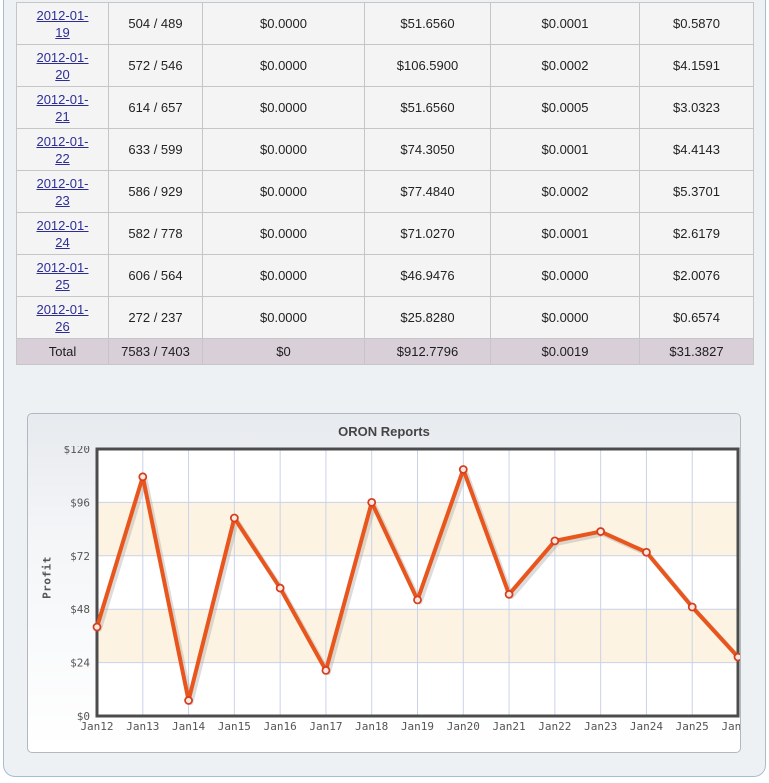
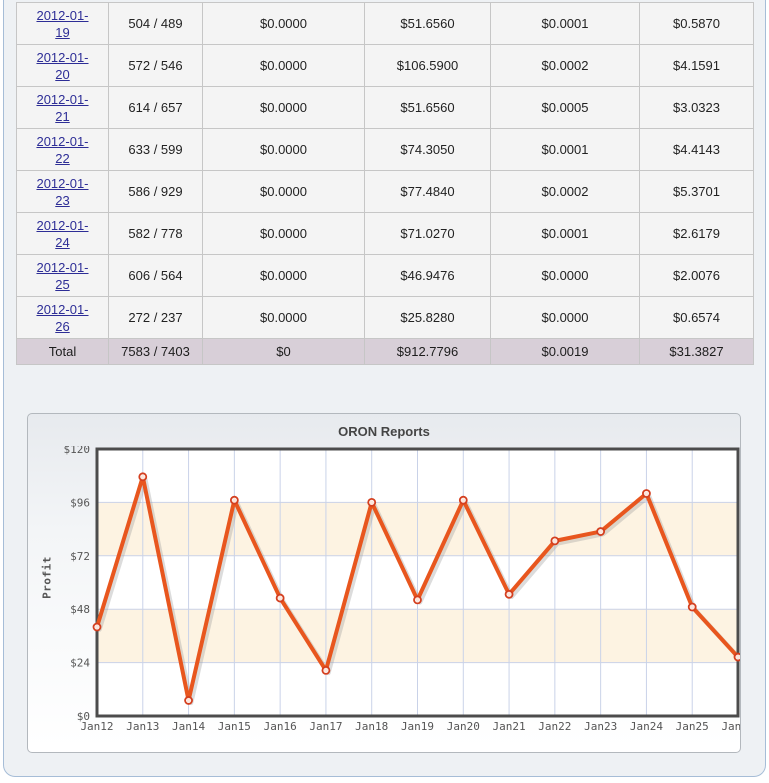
Jan15: $89 -> $97
Jan16: $58 -> $53
Jan20: $111 -> $97
Jan24: $74 -> $100
